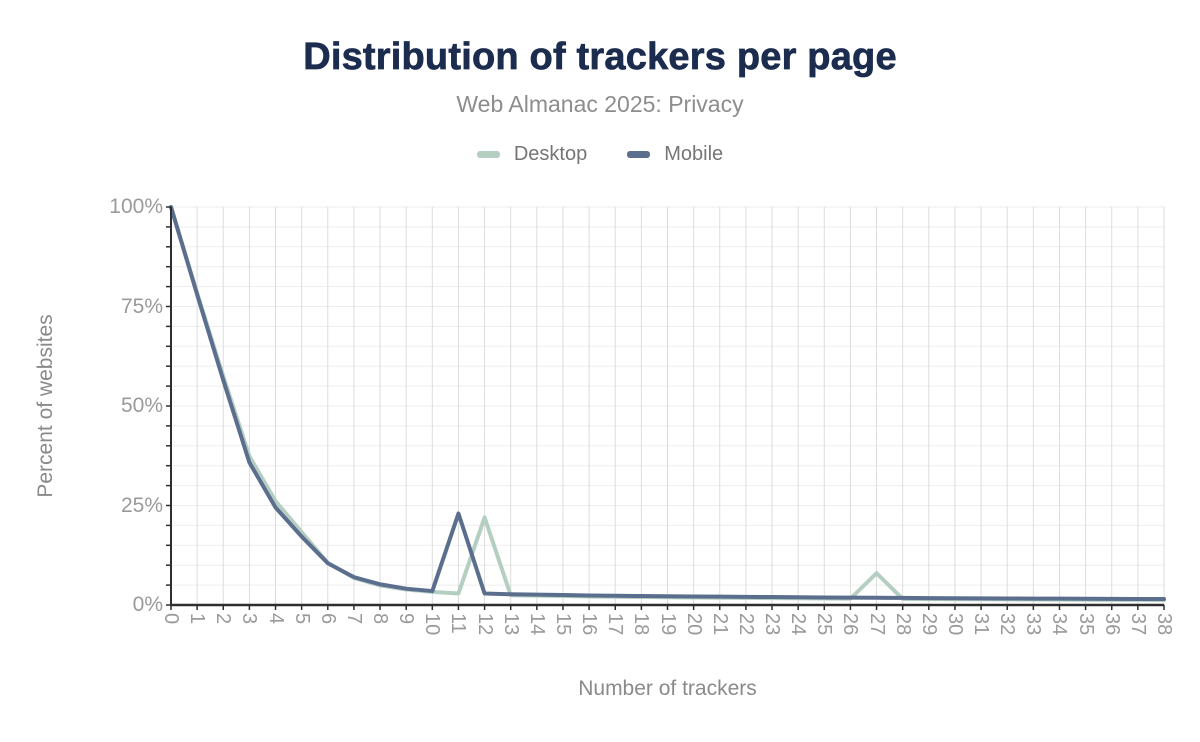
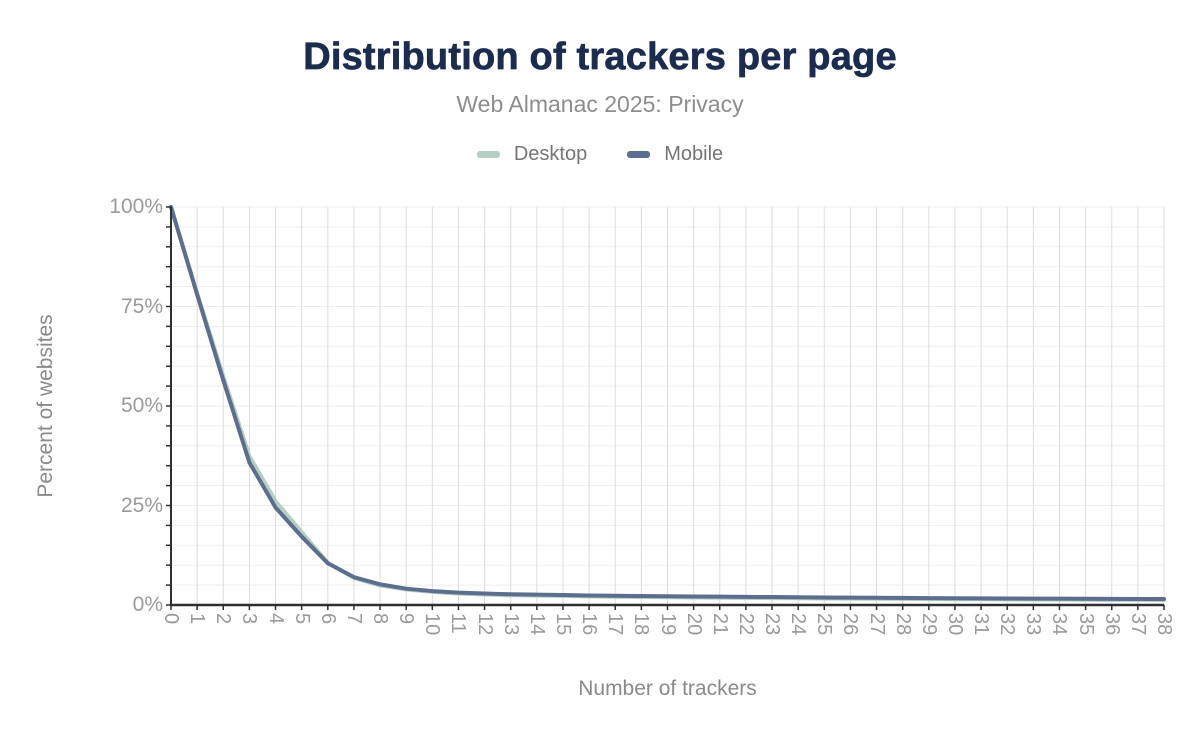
Mobile/11: 23% -> 3%
Desktop/12: 22% -> 3%
Desktop/27: 8% -> 2%
